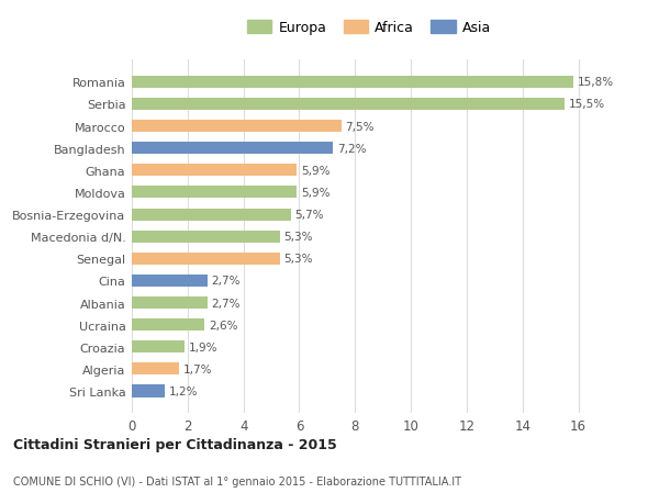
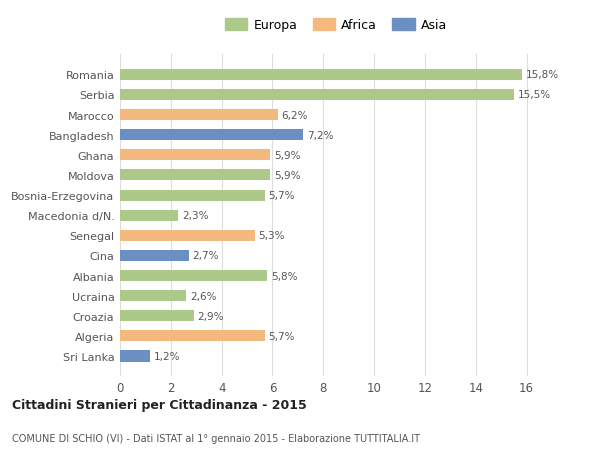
Marocco: 7,5% -> 6,2%
Macedonia d/N.: 5,3% -> 2,3%
Albania: 2,7% -> 5,8%
Croazia: 1,9% -> 2,9%
Algeria: 1,7% -> 5,7%
